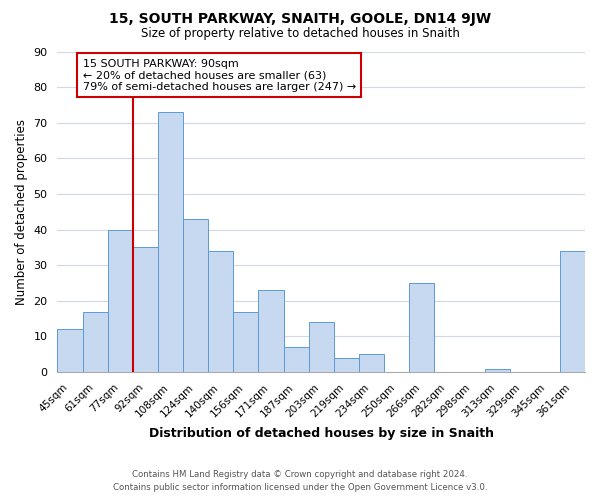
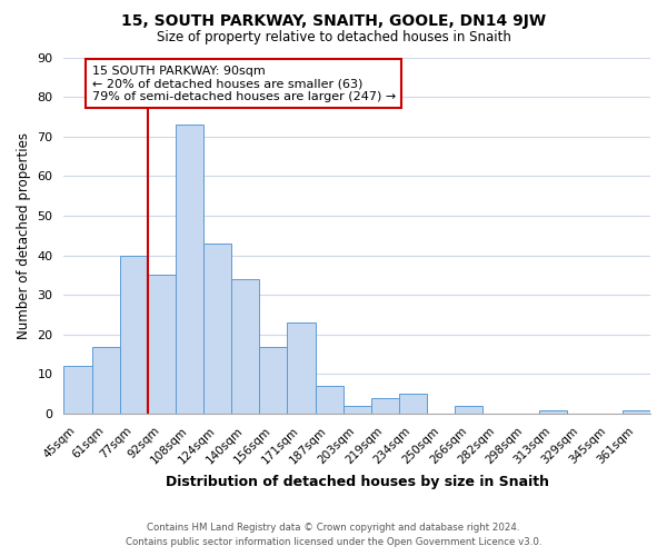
203sqm: 14 -> 2
266sqm: 25 -> 2
361sqm: 34 -> 1
